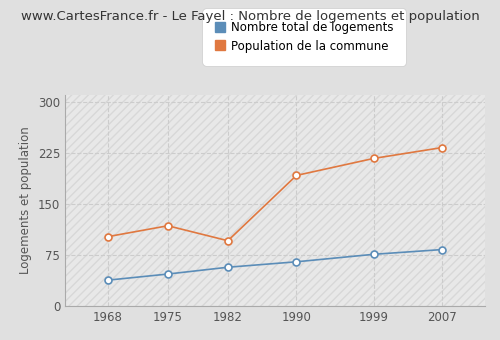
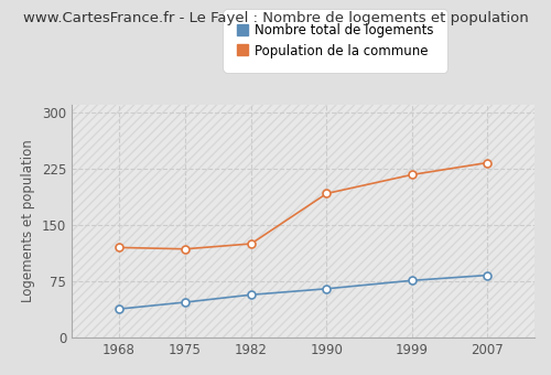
Population de la commune/1968: 102 -> 120
Population de la commune/1982: 96 -> 125
